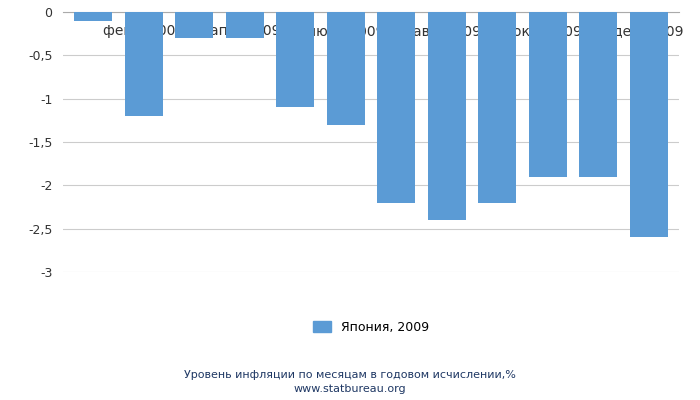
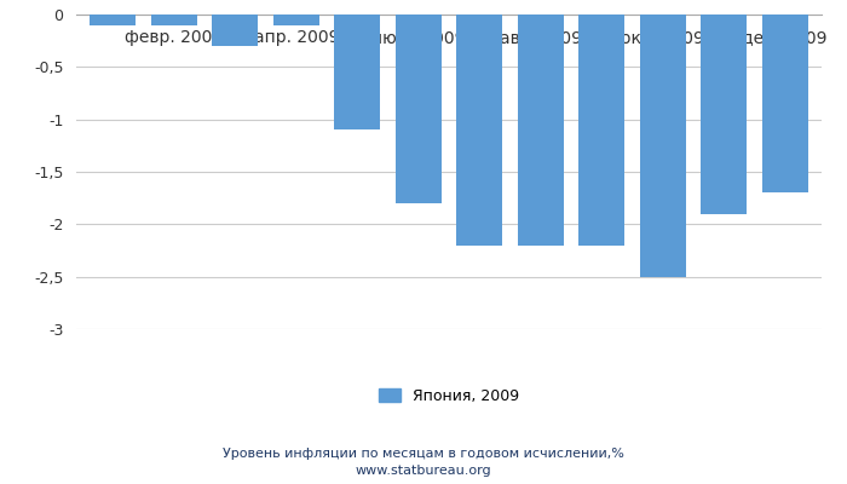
февр. 2009: -1,2 -> -0,1
апр. 2009: -0,3 -> -0,1
июнь 2009: -1,3 -> -1,8
авг. 2009: -2,4 -> -2,2
окт. 2009: -1,9 -> -2,5
дек. 2009: -2,6 -> -1,7
